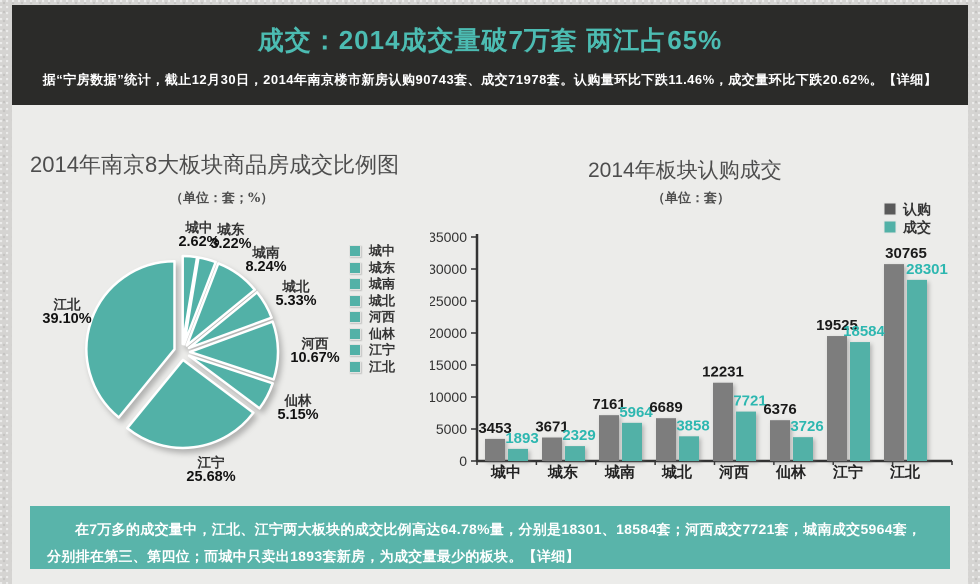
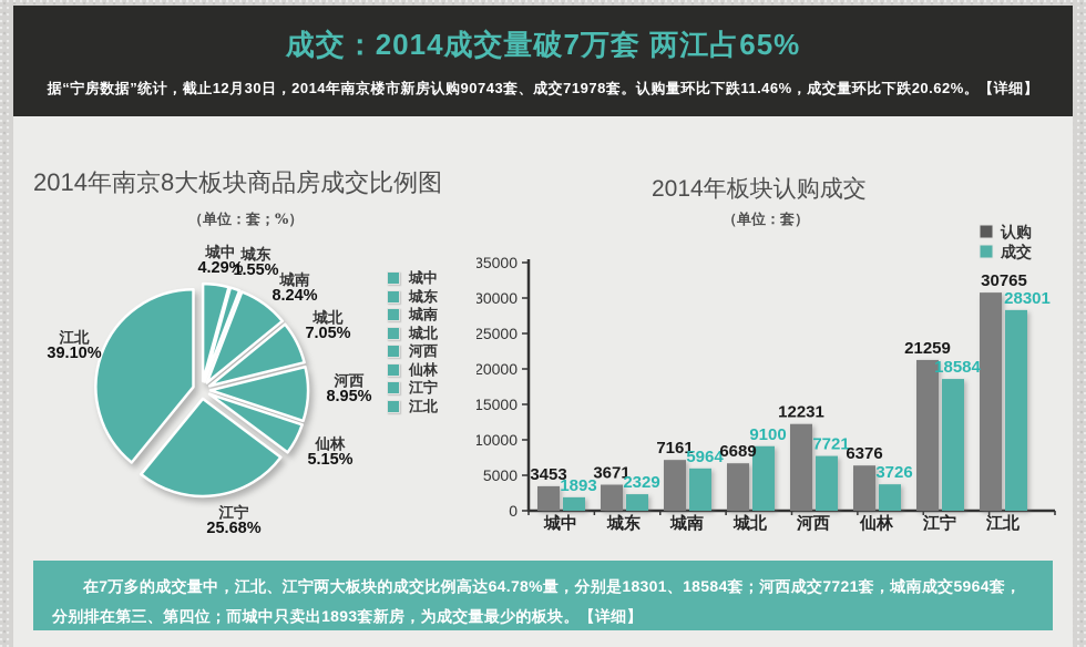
2014年南京8大板块商品房成交比例图/城中: 2.62% -> 4.29%
2014年南京8大板块商品房成交比例图/城东: 3.22% -> 1.55%
2014年南京8大板块商品房成交比例图/城北: 5.33% -> 7.05%
2014年南京8大板块商品房成交比例图/河西: 10.67% -> 8.95%
2014年板块认购成交/成交/城北: 3858 -> 9100
2014年板块认购成交/认购/江宁: 19525 -> 21259
